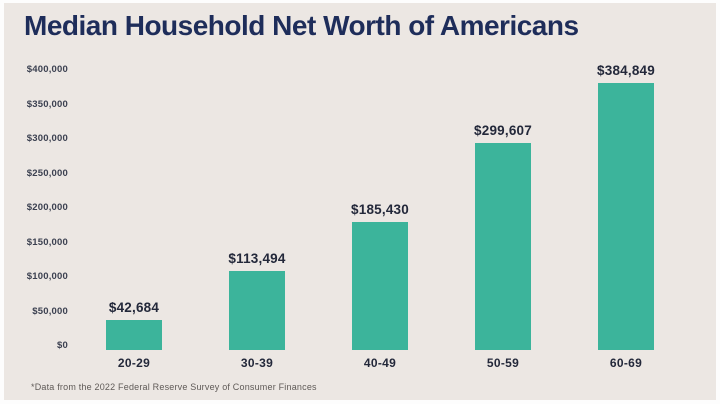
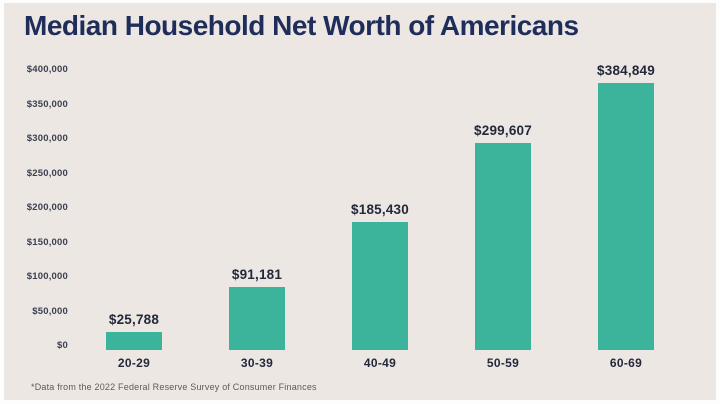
20-29: $42,684 -> $25,788
30-39: $113,494 -> $91,181
